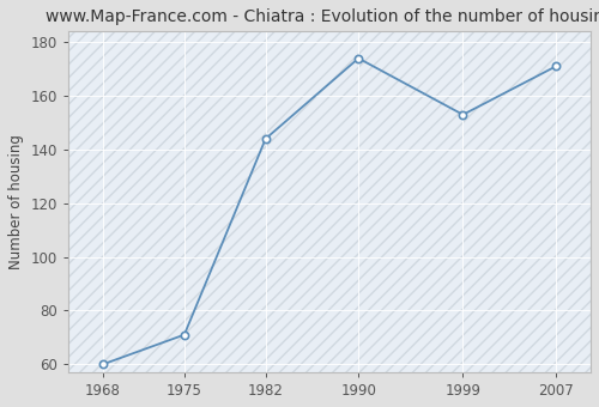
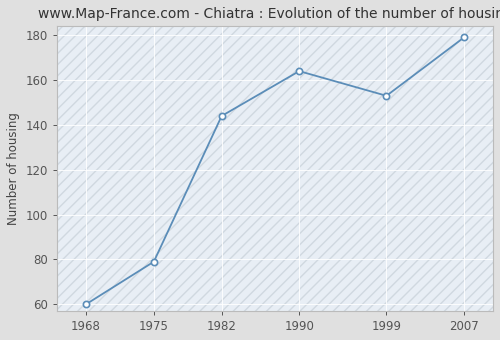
1975: 71 -> 79
1990: 174 -> 164
2007: 171 -> 179
